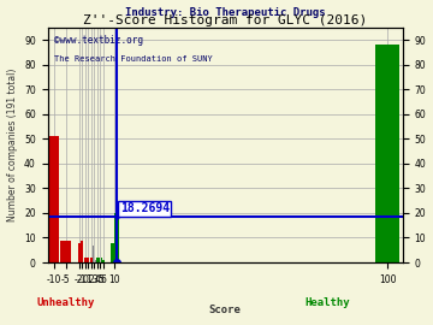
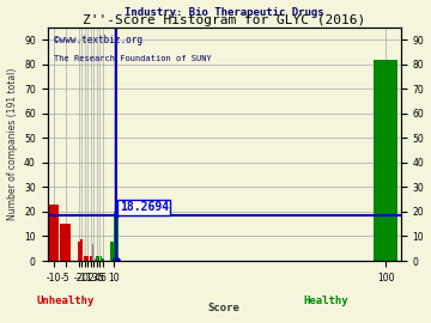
-10: 51 -> 23
-5: 9 -> 15
100: 88 -> 82
